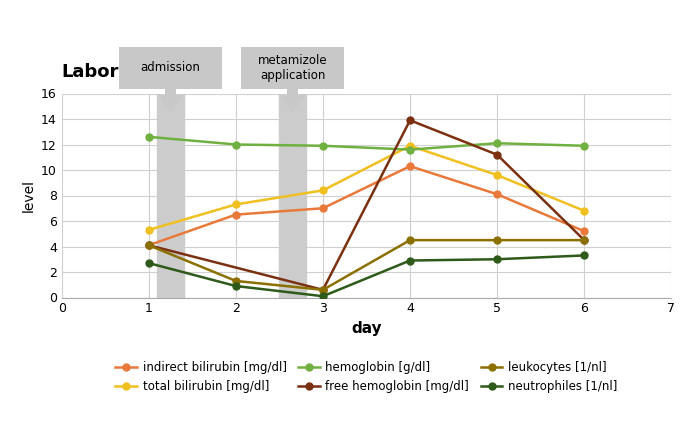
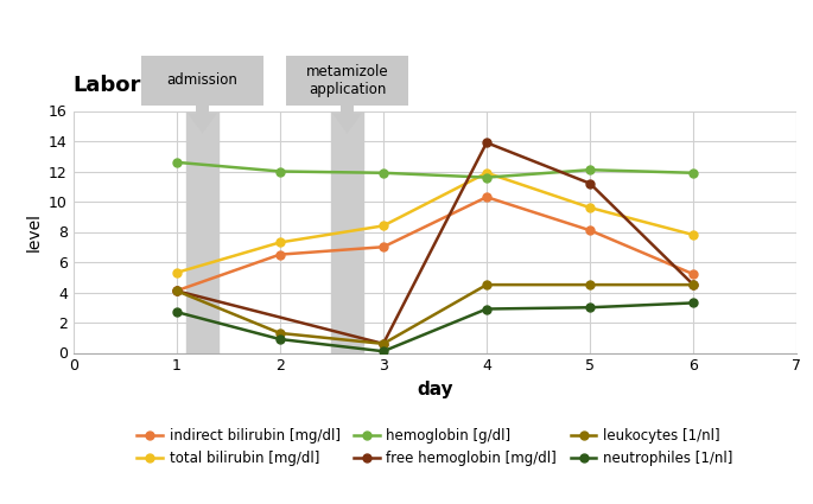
total bilirubin [mg/dl]/6: 6.8 -> 7.8
